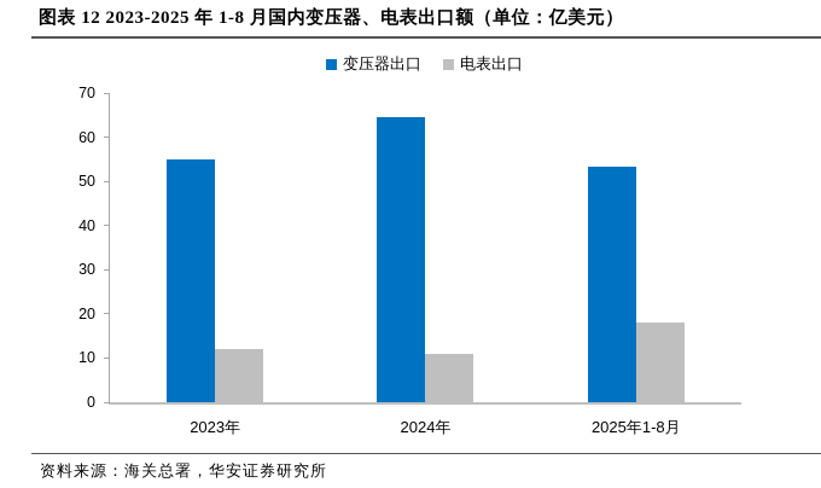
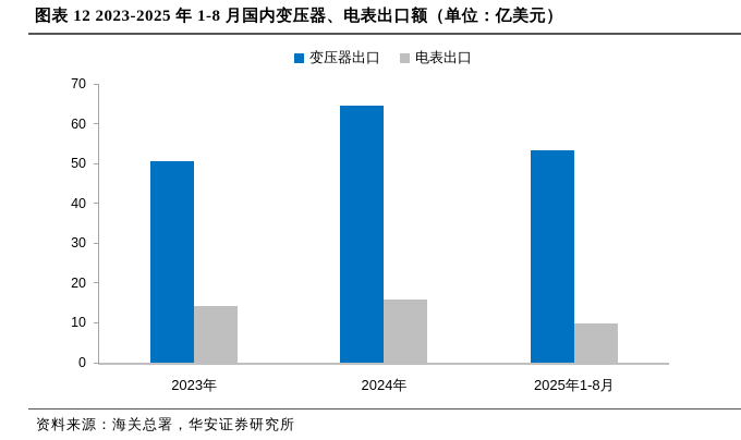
变压器出口/2023年: 55 -> 51
电表出口/2023年: 12 -> 14
电表出口/2024年: 11 -> 16
电表出口/2025年1-8月: 18 -> 10
